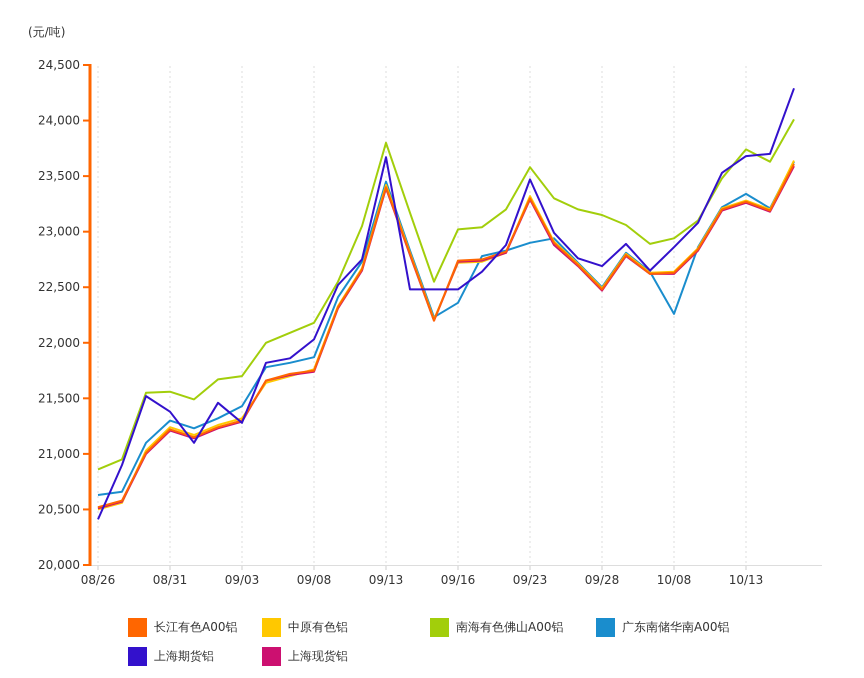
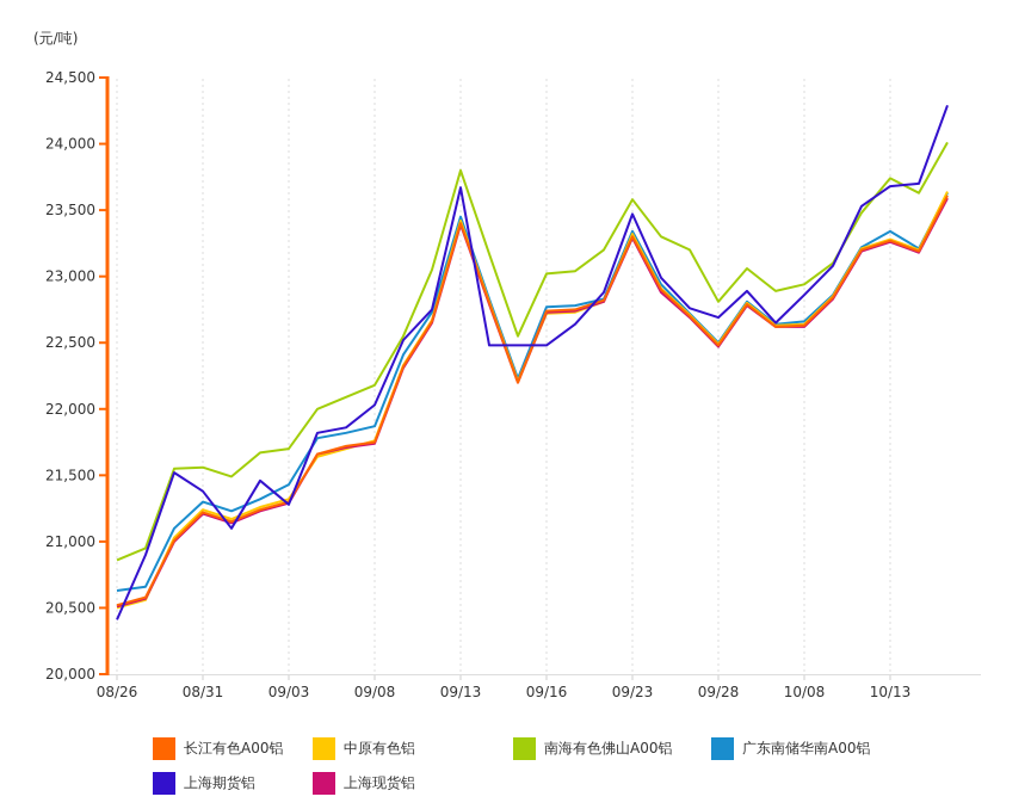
广东南储华南A00铝/09/16: 22360 -> 22770
广东南储华南A00铝/09/23: 22900 -> 23340
南海有色佛山A00铝/09/28: 23150 -> 22810
广东南储华南A00铝/10/08: 22260 -> 22660
